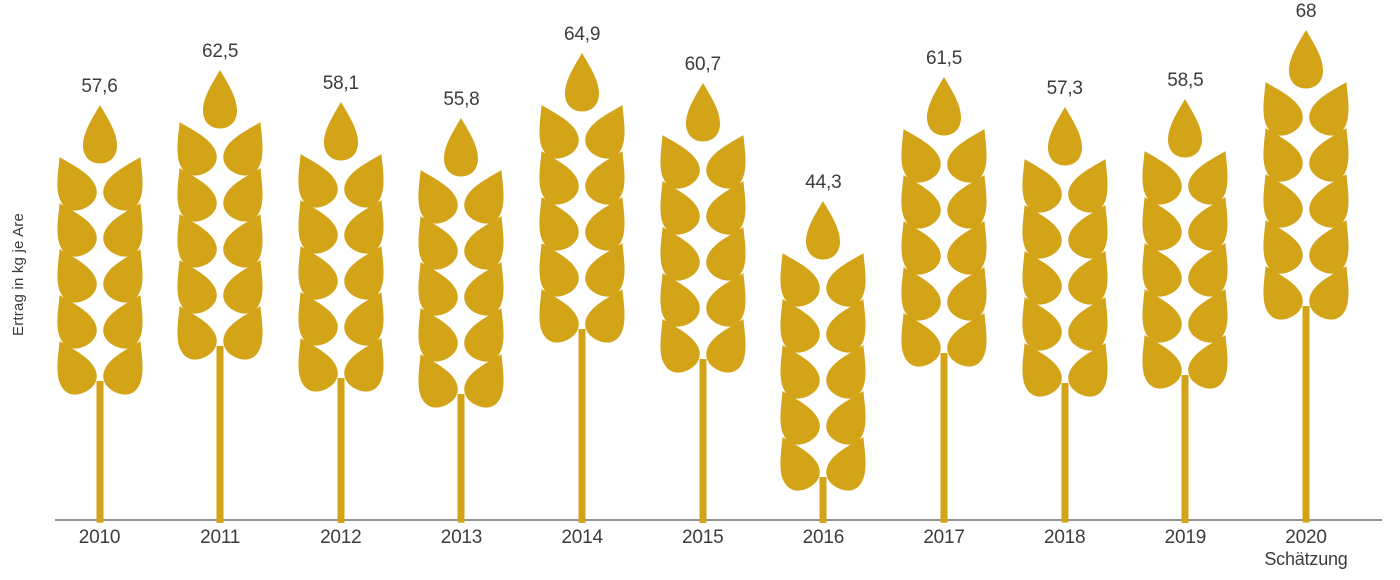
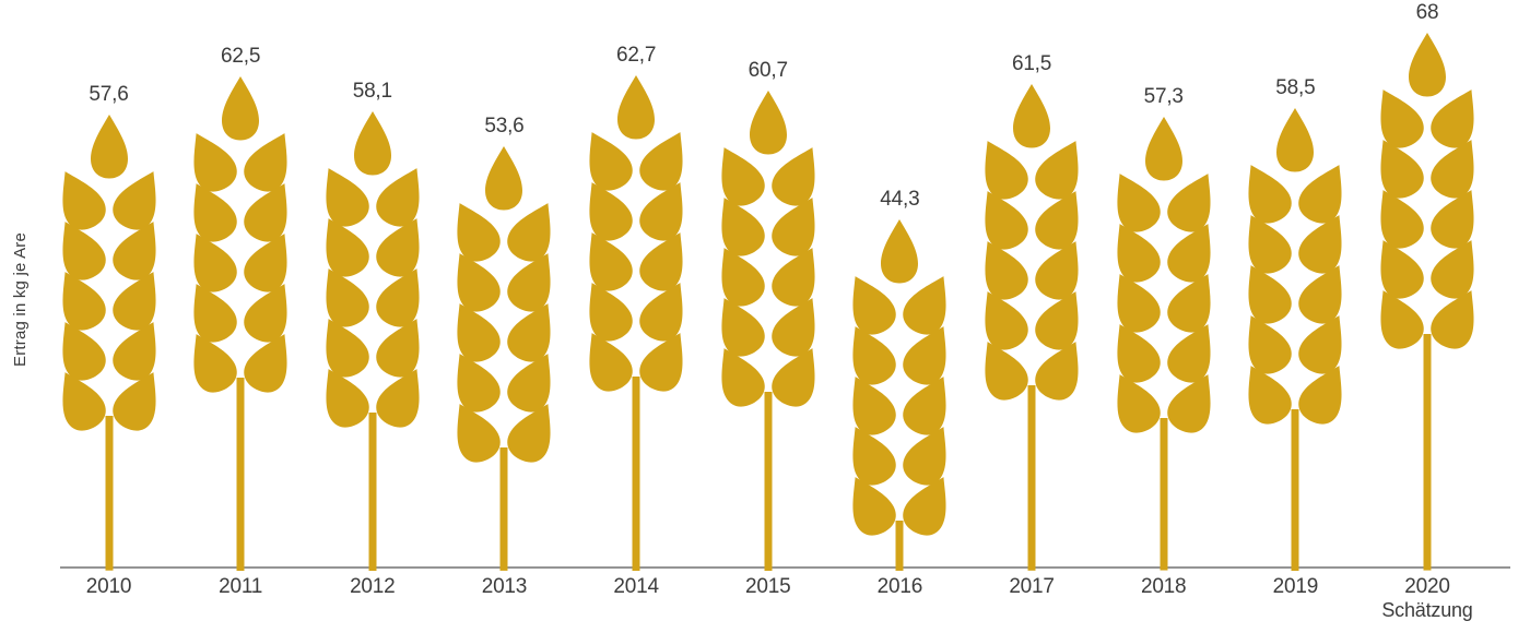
2013: 55,8 -> 53,6
2014: 64,9 -> 62,7
